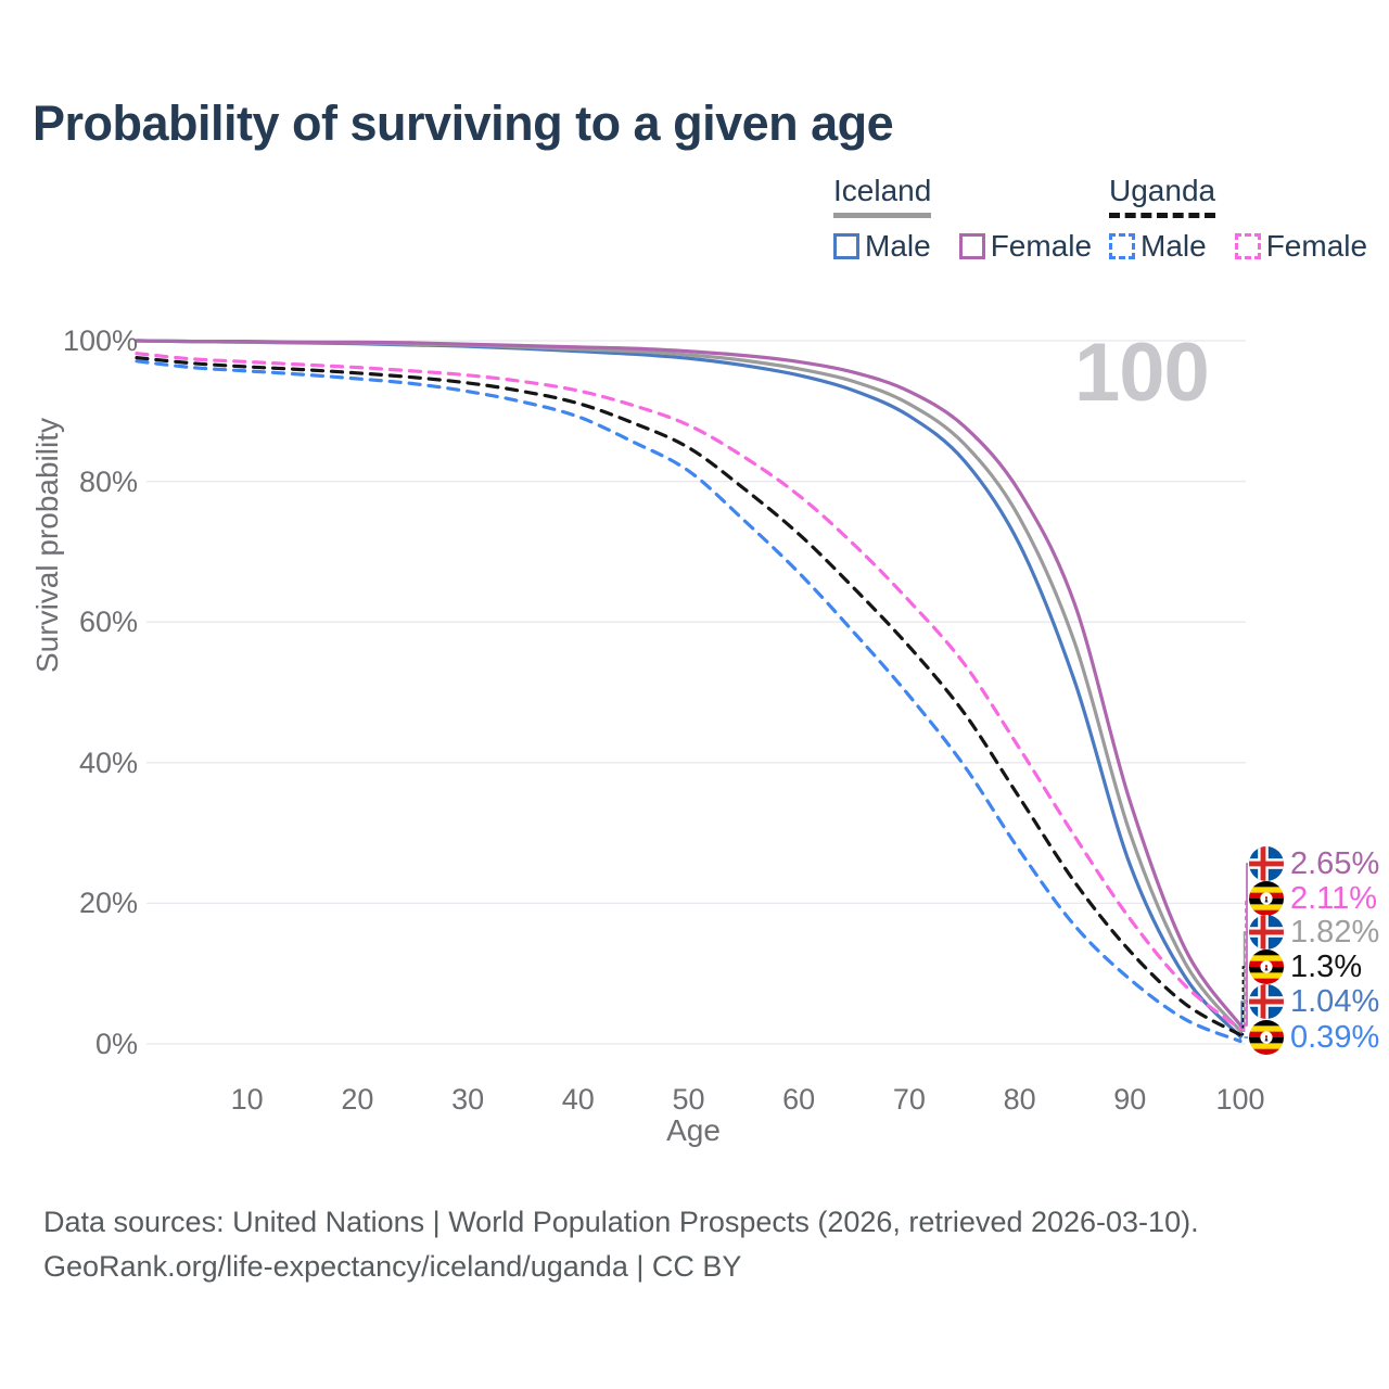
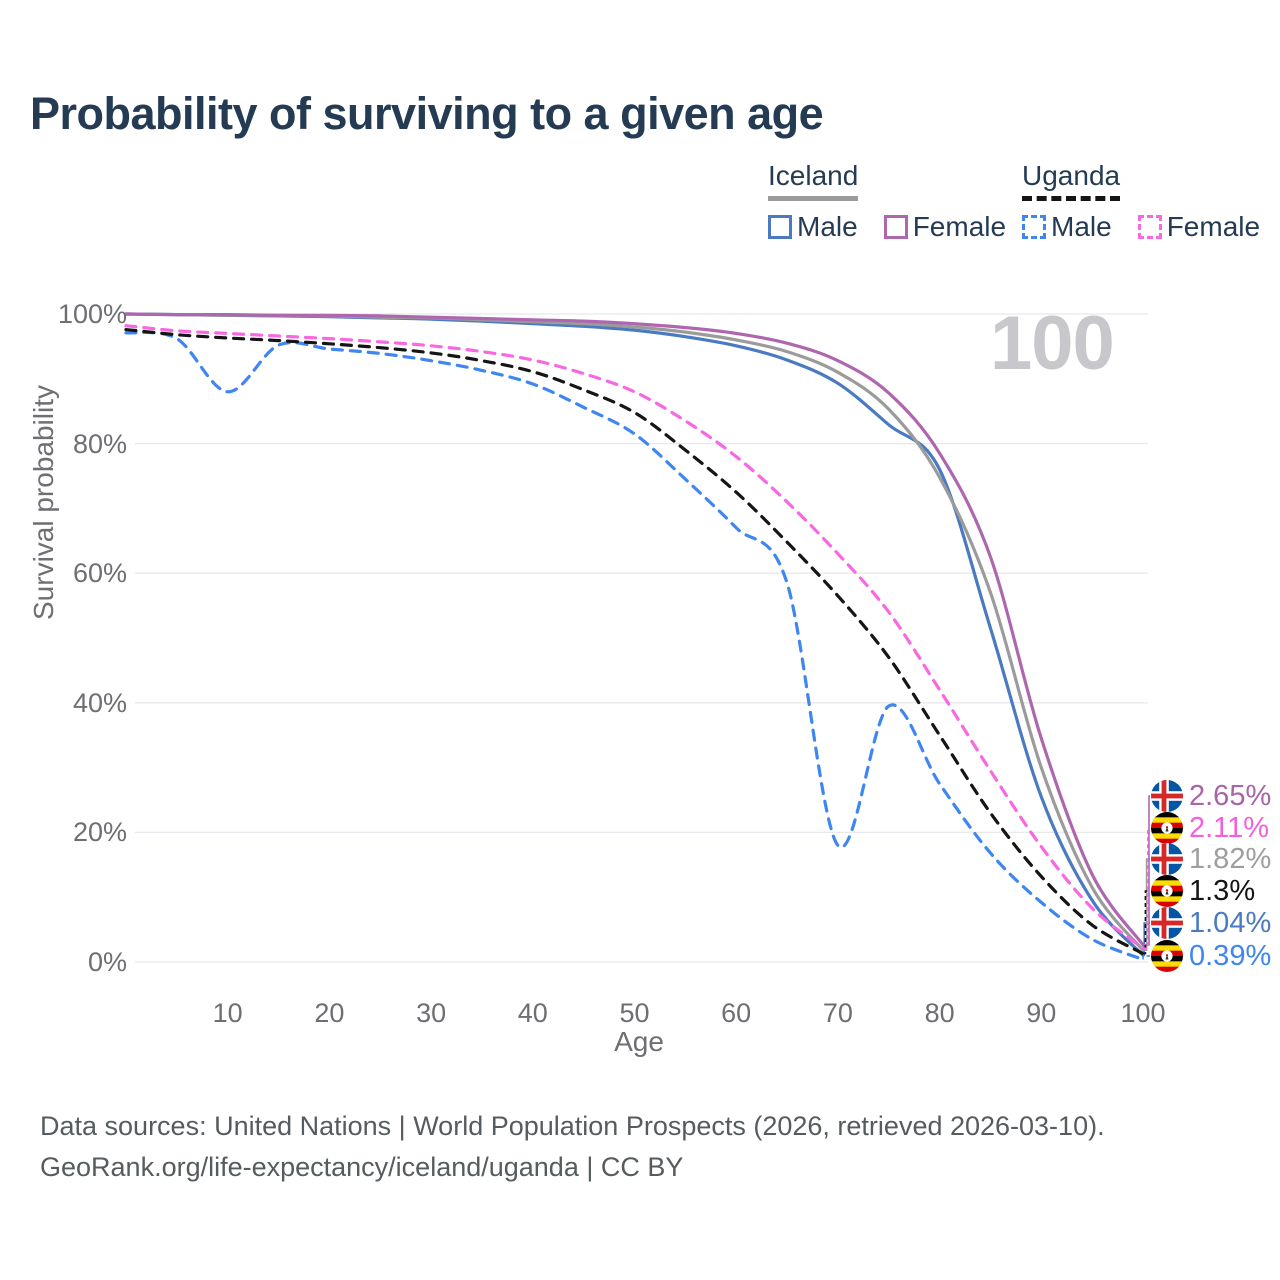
Uganda Male/10: 96% -> 88%
Uganda Male/70: 50% -> 18%
Iceland Male/80: 71% -> 76%
